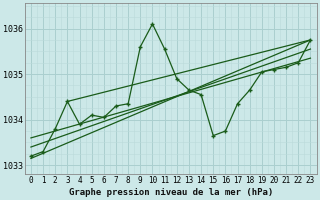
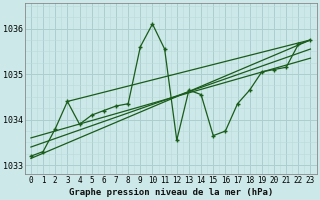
6: 1034.05 -> 1034.20
12: 1034.90 -> 1033.55
22: 1035.25 -> 1035.65
